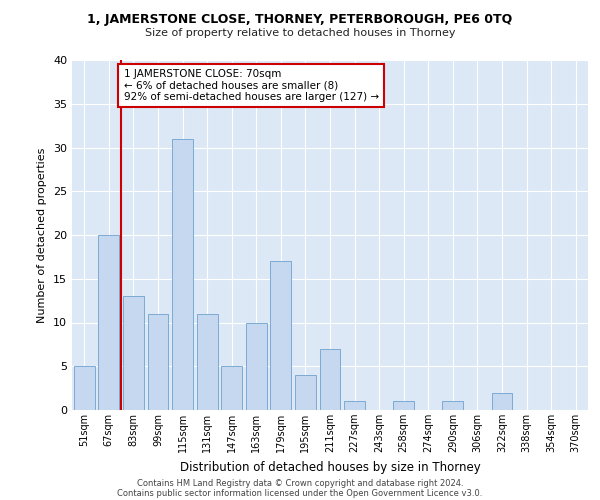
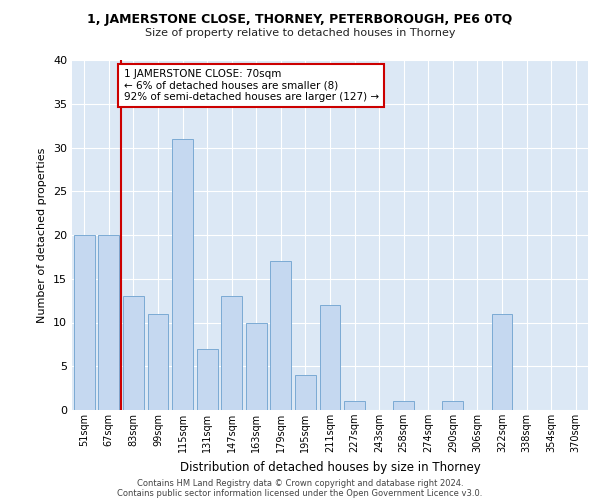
51sqm: 5 -> 20
131sqm: 11 -> 7
147sqm: 5 -> 13
211sqm: 7 -> 12
322sqm: 2 -> 11
